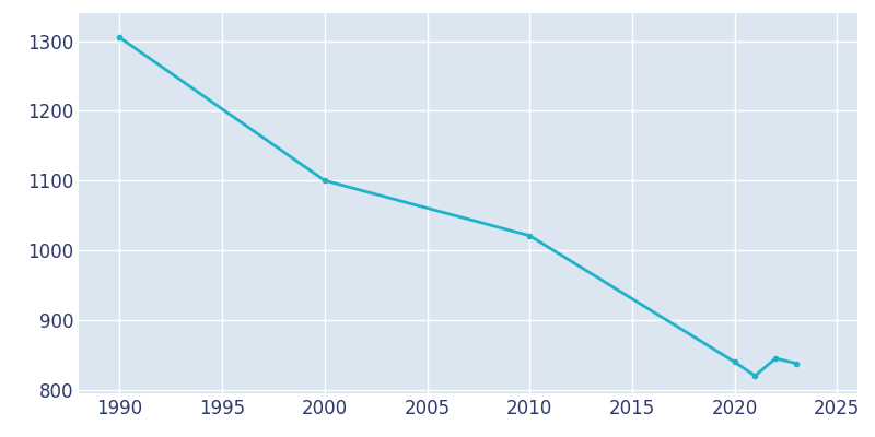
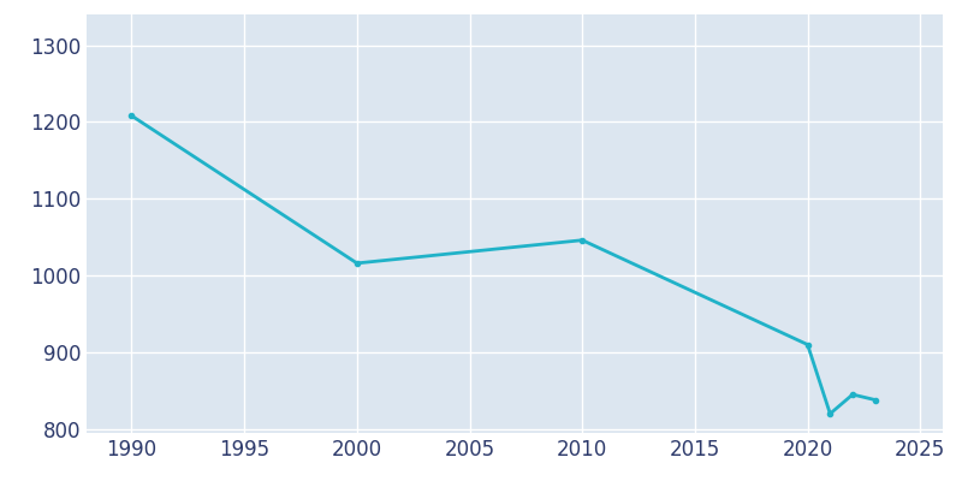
1990: 1305 -> 1208
2000: 1100 -> 1016
2010: 1021 -> 1046
2020: 840 -> 910
